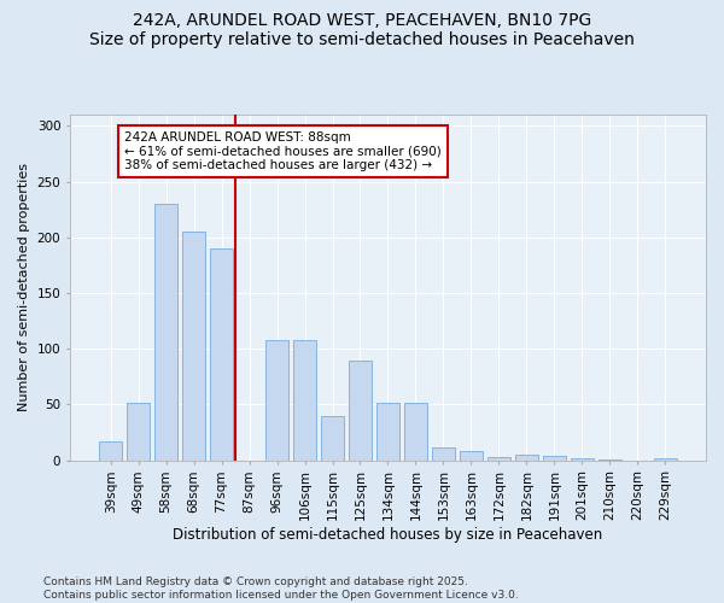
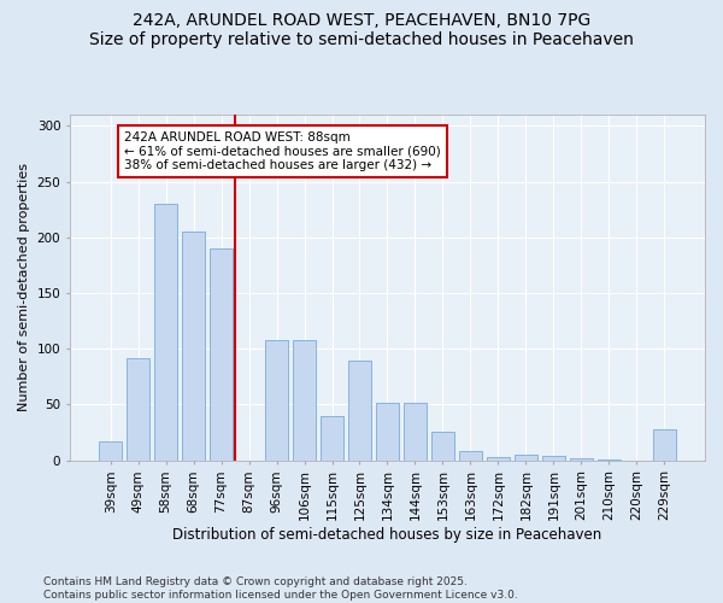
49sqm: 52 -> 92
153sqm: 12 -> 26
229sqm: 2 -> 28
